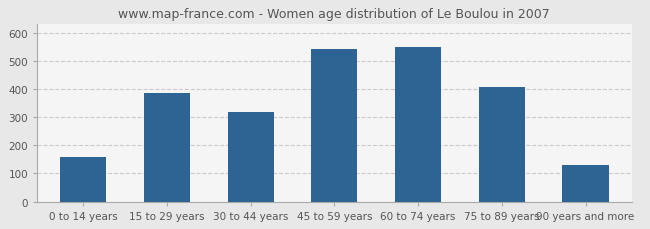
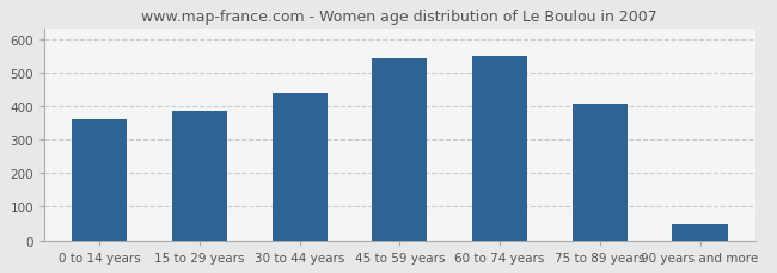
0 to 14 years: 160 -> 360
30 to 44 years: 320 -> 438
90 years and more: 130 -> 47
